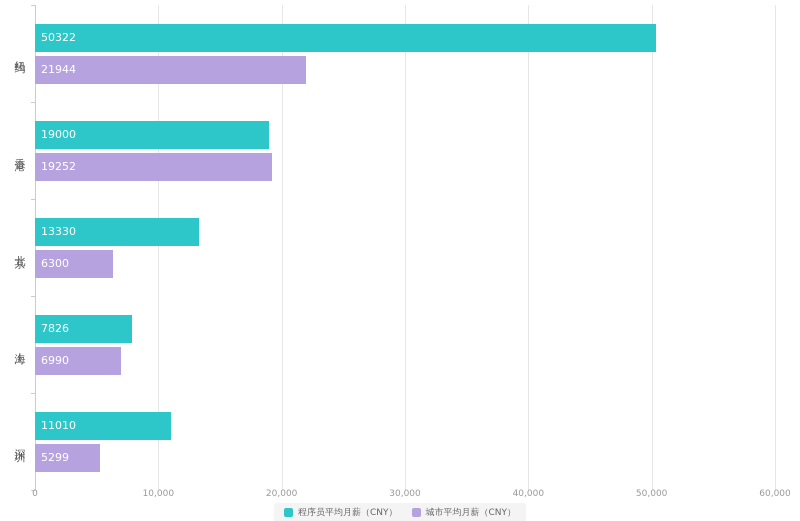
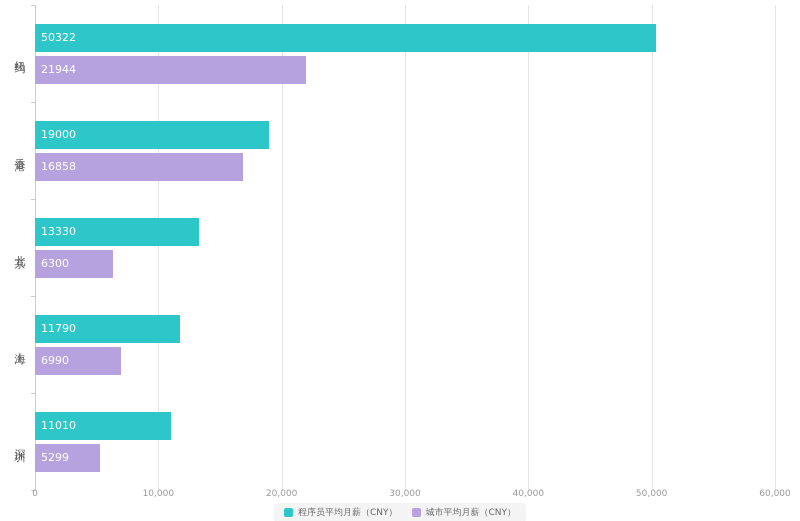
城市平均月薪（CNY）/香港: 19252 -> 16858
程序员平均月薪（CNY）/上海: 7826 -> 11790
